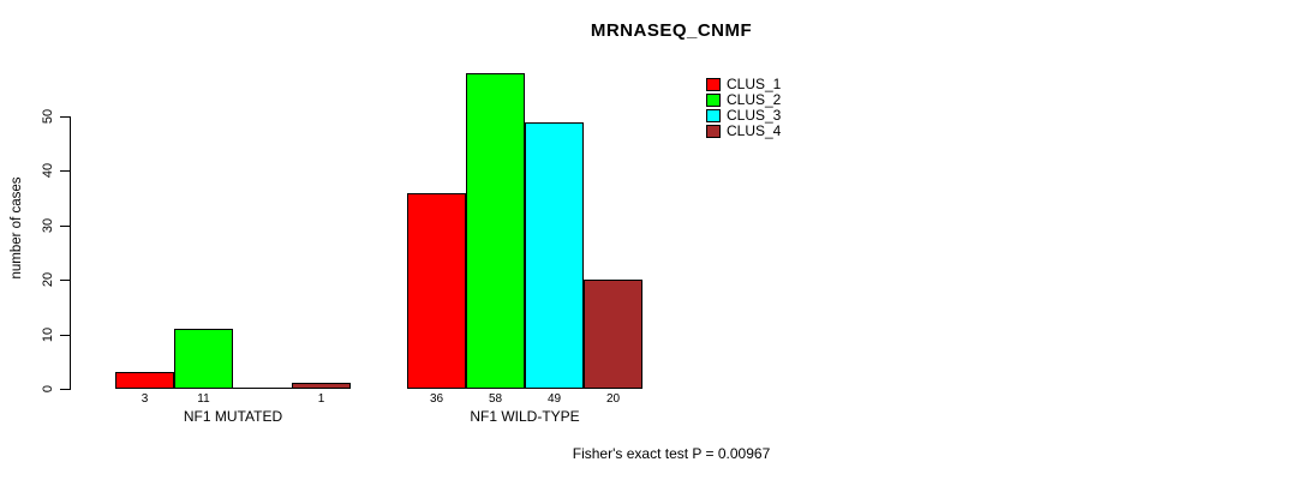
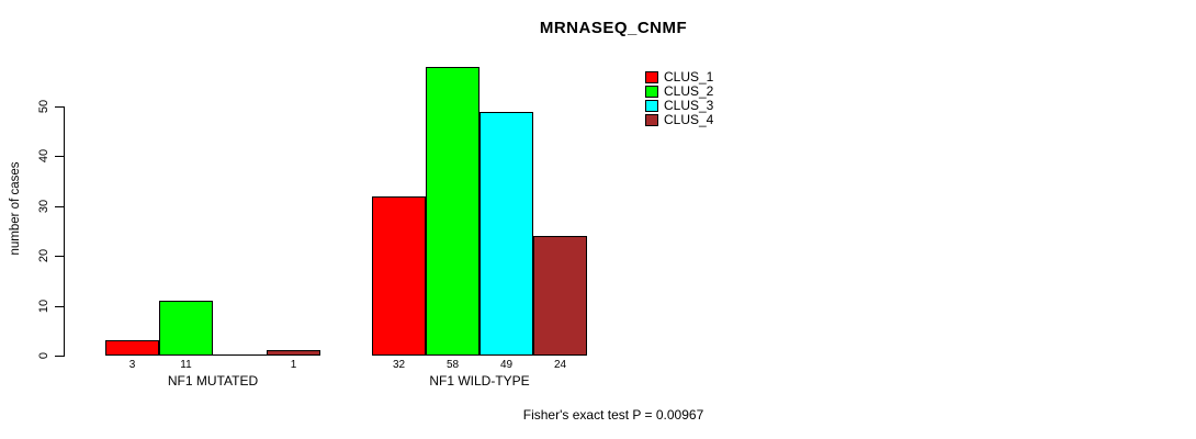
CLUS_1/NF1 WILD-TYPE: 36 -> 32
CLUS_4/NF1 WILD-TYPE: 20 -> 24
